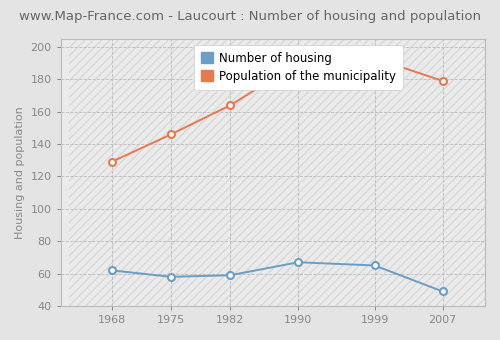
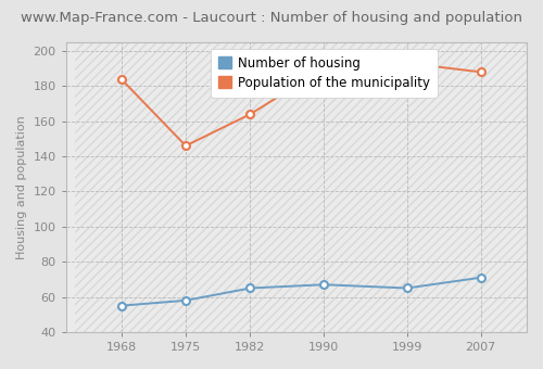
Number of housing/1968: 62 -> 55
Population of the municipality/1968: 129 -> 184
Number of housing/1982: 59 -> 65
Number of housing/2007: 49 -> 71
Population of the municipality/2007: 179 -> 188
